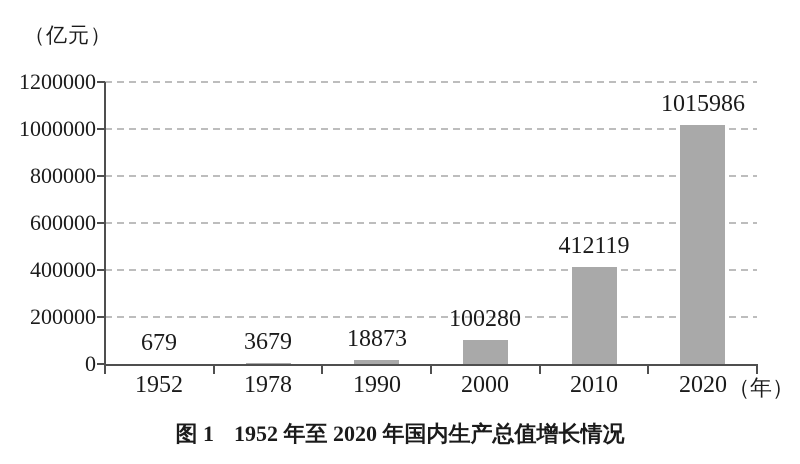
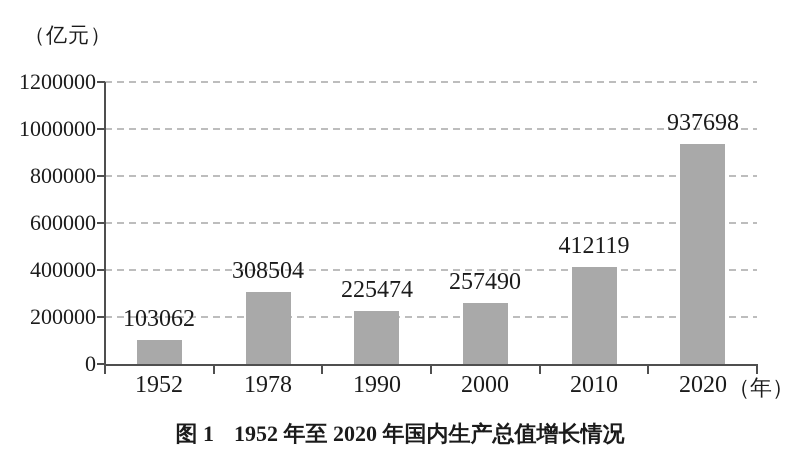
1952: 679 -> 103062
1978: 3679 -> 308504
1990: 18873 -> 225474
2000: 100280 -> 257490
2020: 1015986 -> 937698
